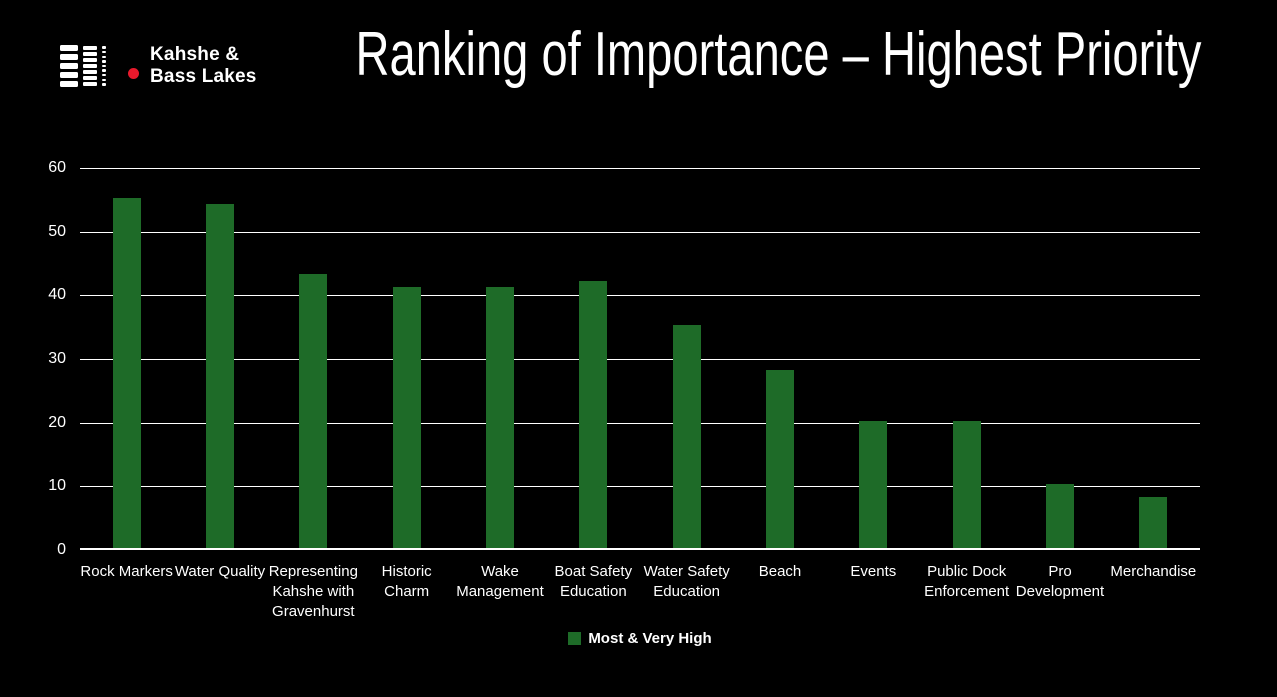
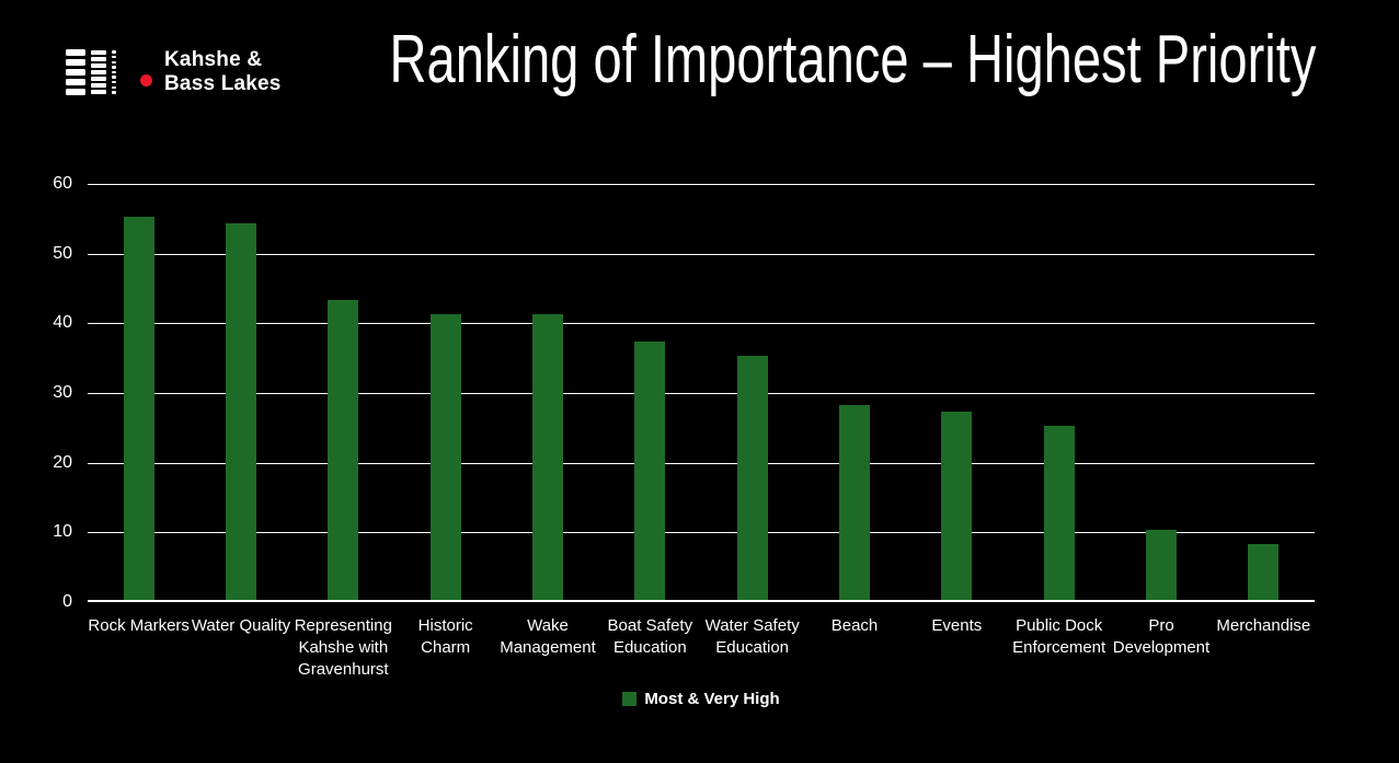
Boat Safety Education: 42 -> 37
Events: 20 -> 27
Public Dock Enforcement: 20 -> 25
